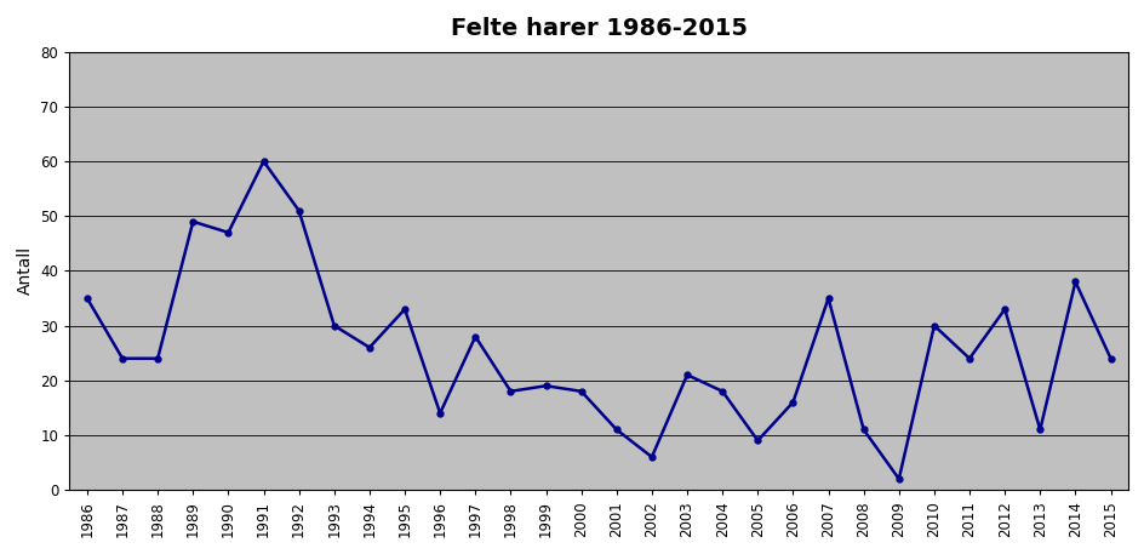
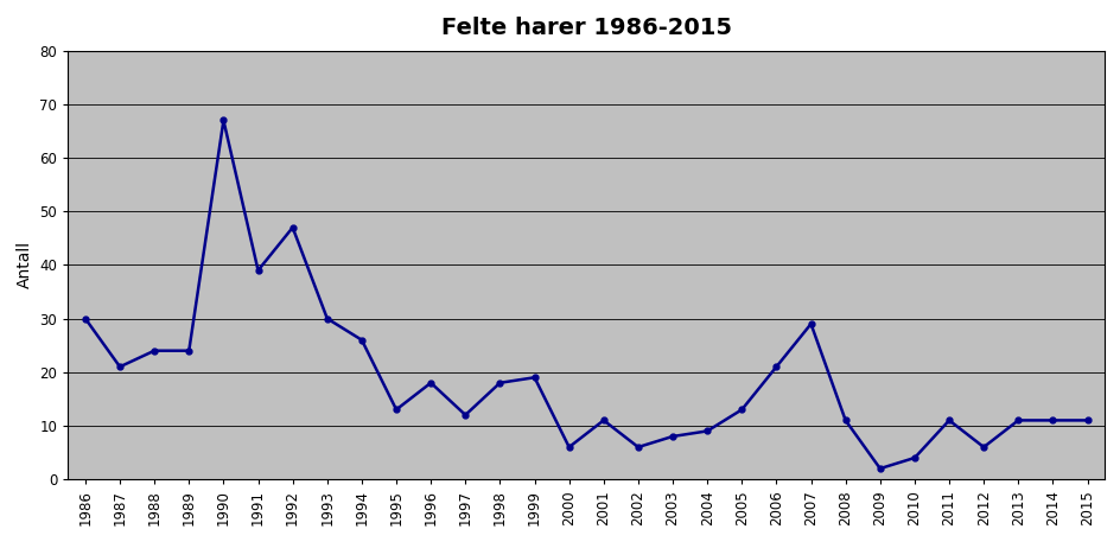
1986: 35 -> 30
1987: 24 -> 21
1989: 49 -> 24
1990: 47 -> 67
1991: 60 -> 39
1992: 51 -> 47
1995: 33 -> 13
1996: 14 -> 18
1997: 28 -> 12
2000: 18 -> 6
2003: 21 -> 8
2004: 18 -> 9
2005: 9 -> 13
2006: 16 -> 21
2007: 35 -> 29
2010: 30 -> 4
2011: 24 -> 11
2012: 33 -> 6
2014: 38 -> 11
2015: 24 -> 11
